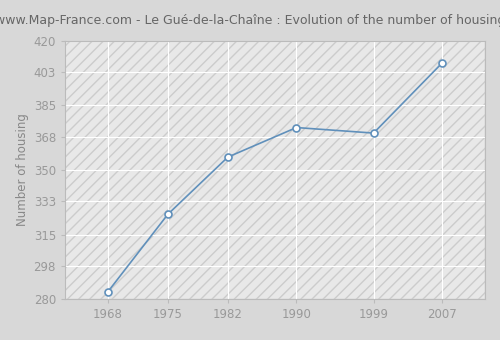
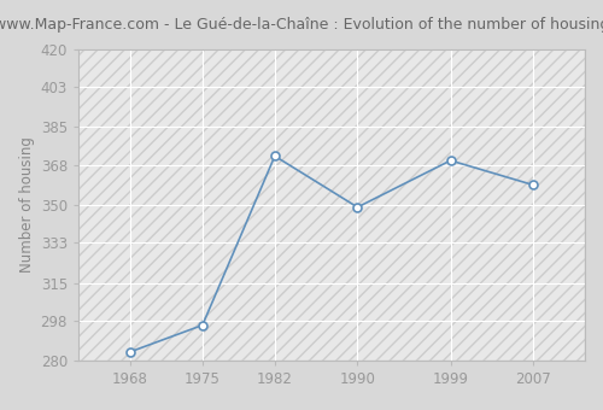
1975: 326 -> 296
1982: 357 -> 372
1990: 373 -> 349
2007: 408 -> 359
